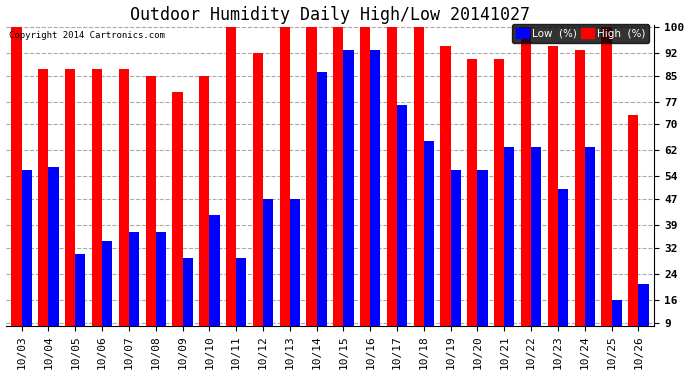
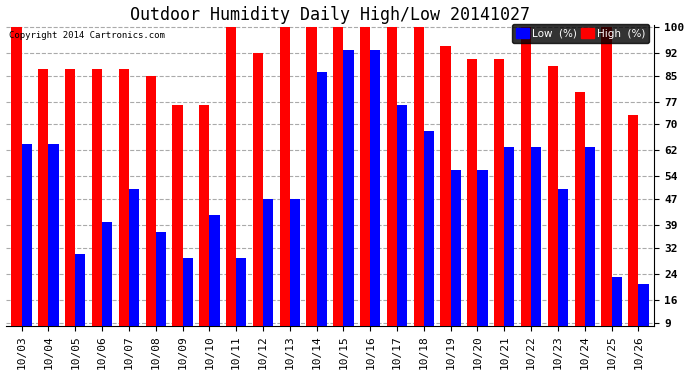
Low (%)/10/03: 56 -> 64
Low (%)/10/04: 57 -> 64
Low (%)/10/06: 34 -> 40
Low (%)/10/07: 37 -> 50
High (%)/10/09: 80 -> 76
High (%)/10/10: 85 -> 76
Low (%)/10/18: 65 -> 68
High (%)/10/23: 94 -> 88
High (%)/10/24: 93 -> 80
Low (%)/10/25: 16 -> 23
